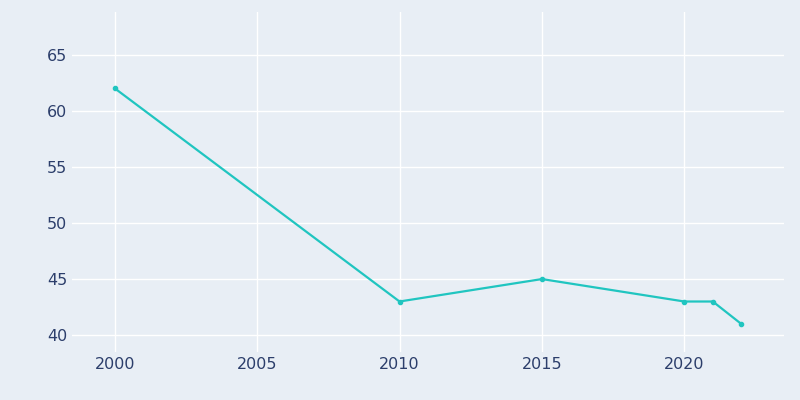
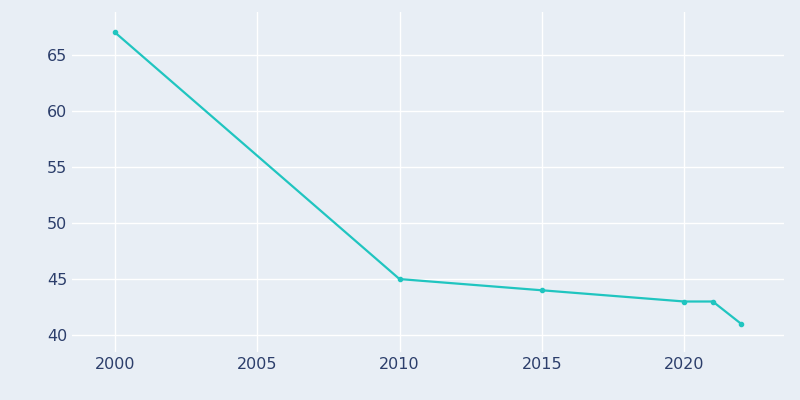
2000: 62 -> 67
2010: 43 -> 45
2015: 45 -> 44
